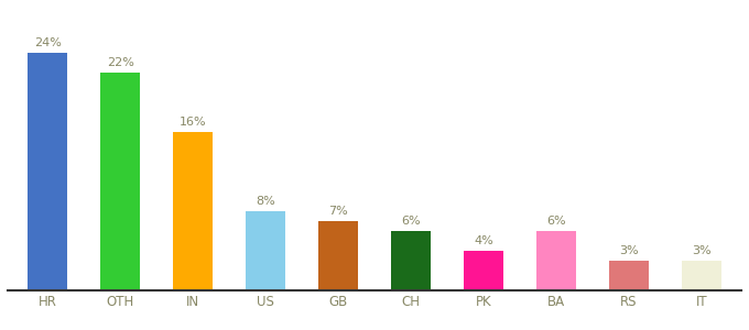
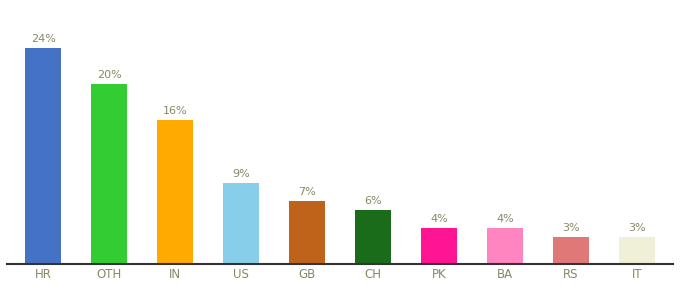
OTH: 22% -> 20%
US: 8% -> 9%
BA: 6% -> 4%
